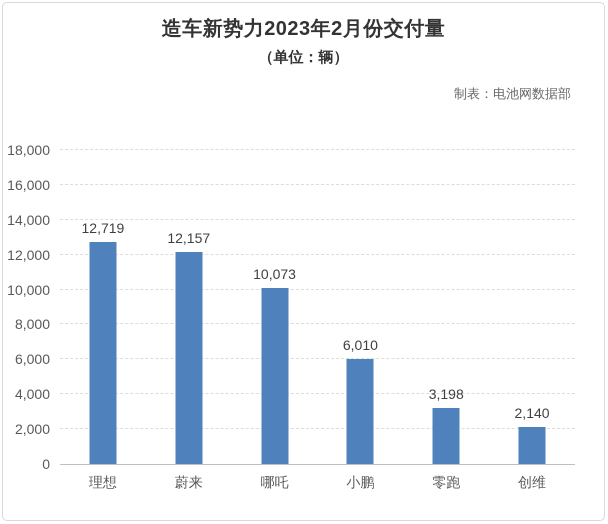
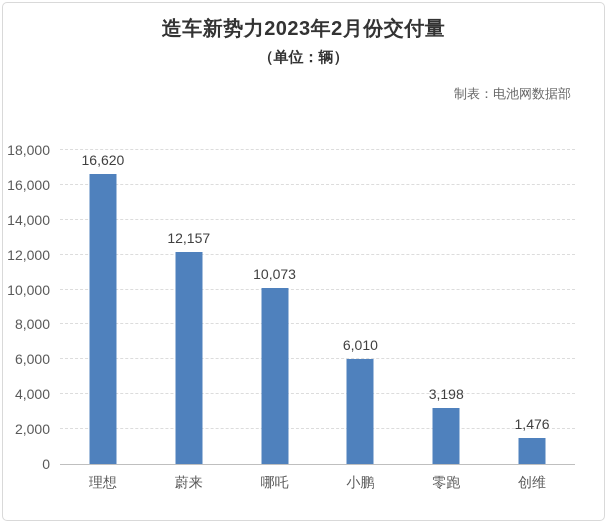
理想: 12,719 -> 16,620
创维: 2,140 -> 1,476
